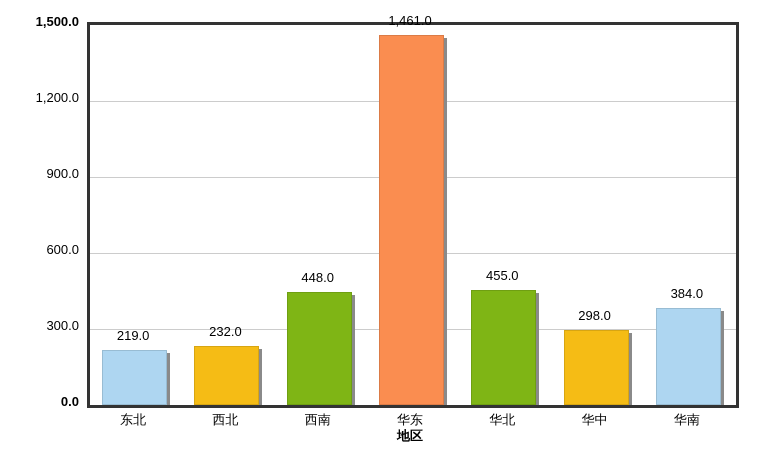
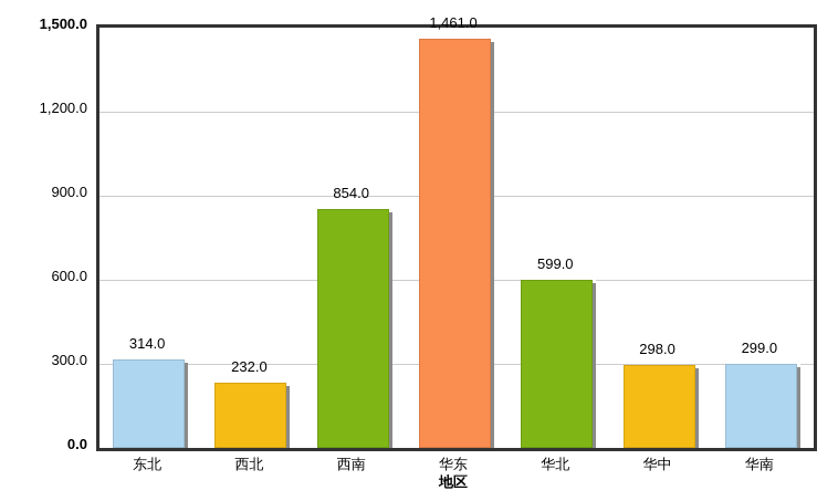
东北: 219.0 -> 314.0
西南: 448.0 -> 854.0
华北: 455.0 -> 599.0
华南: 384.0 -> 299.0
